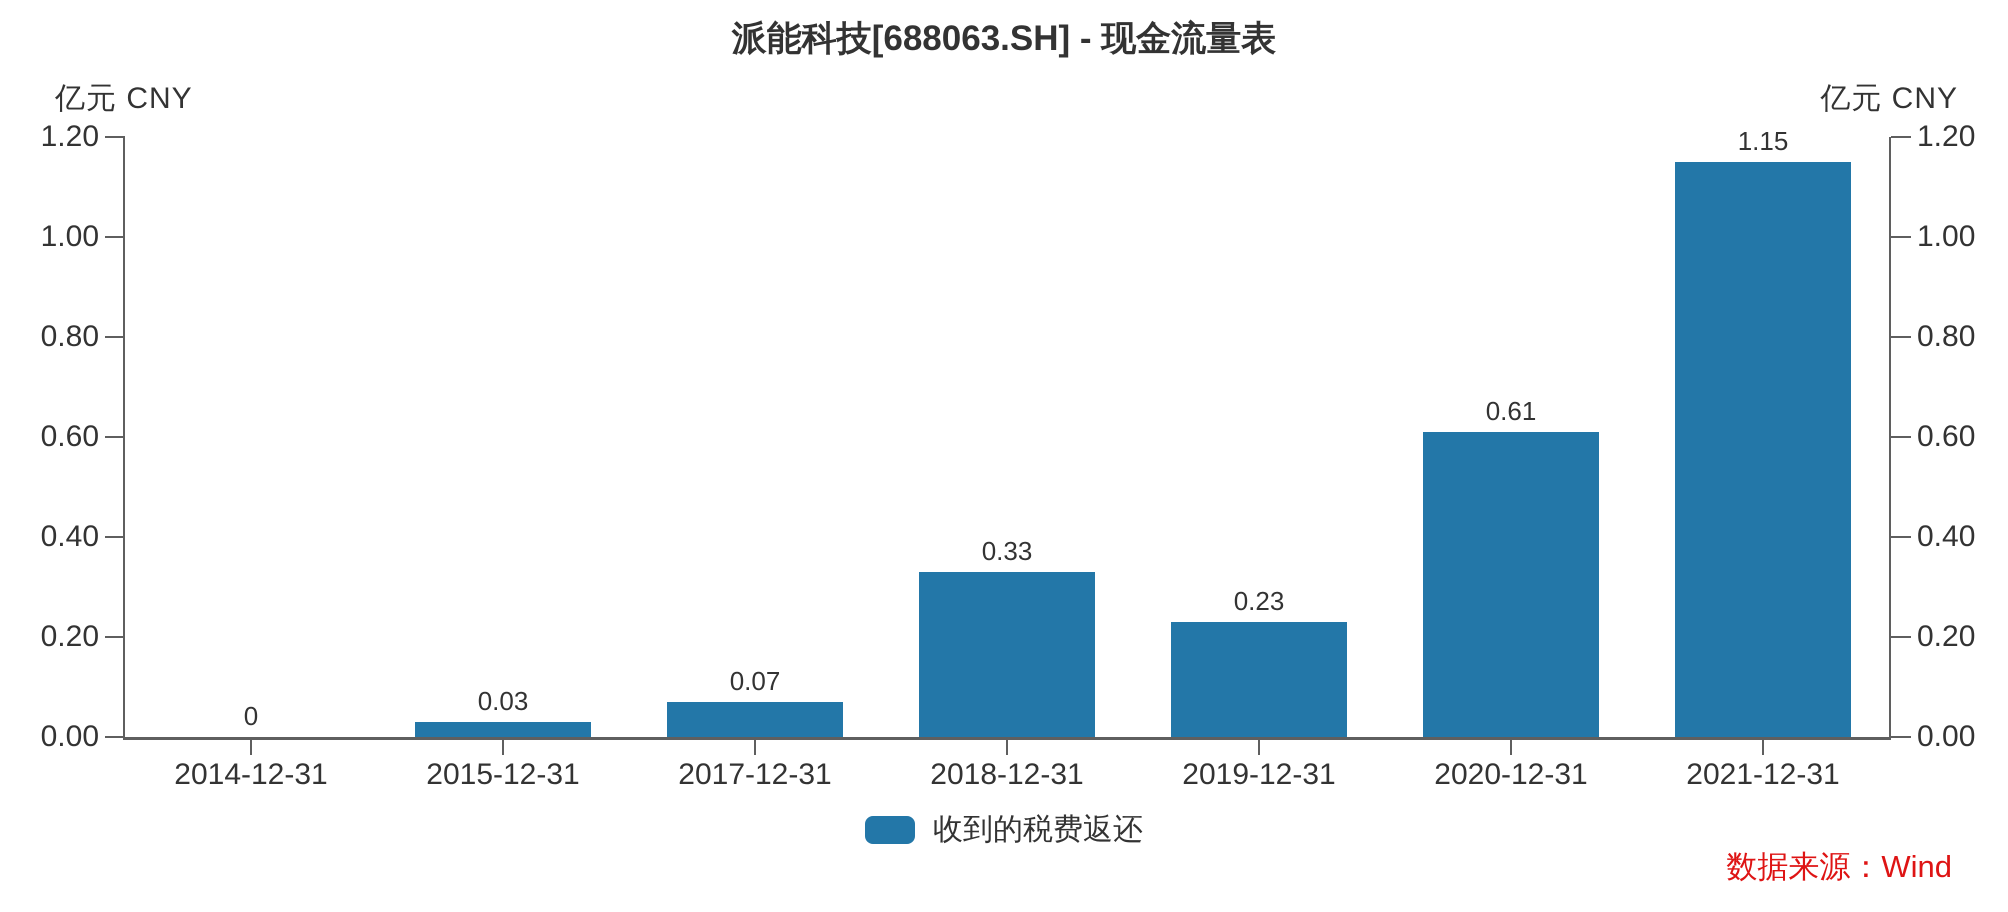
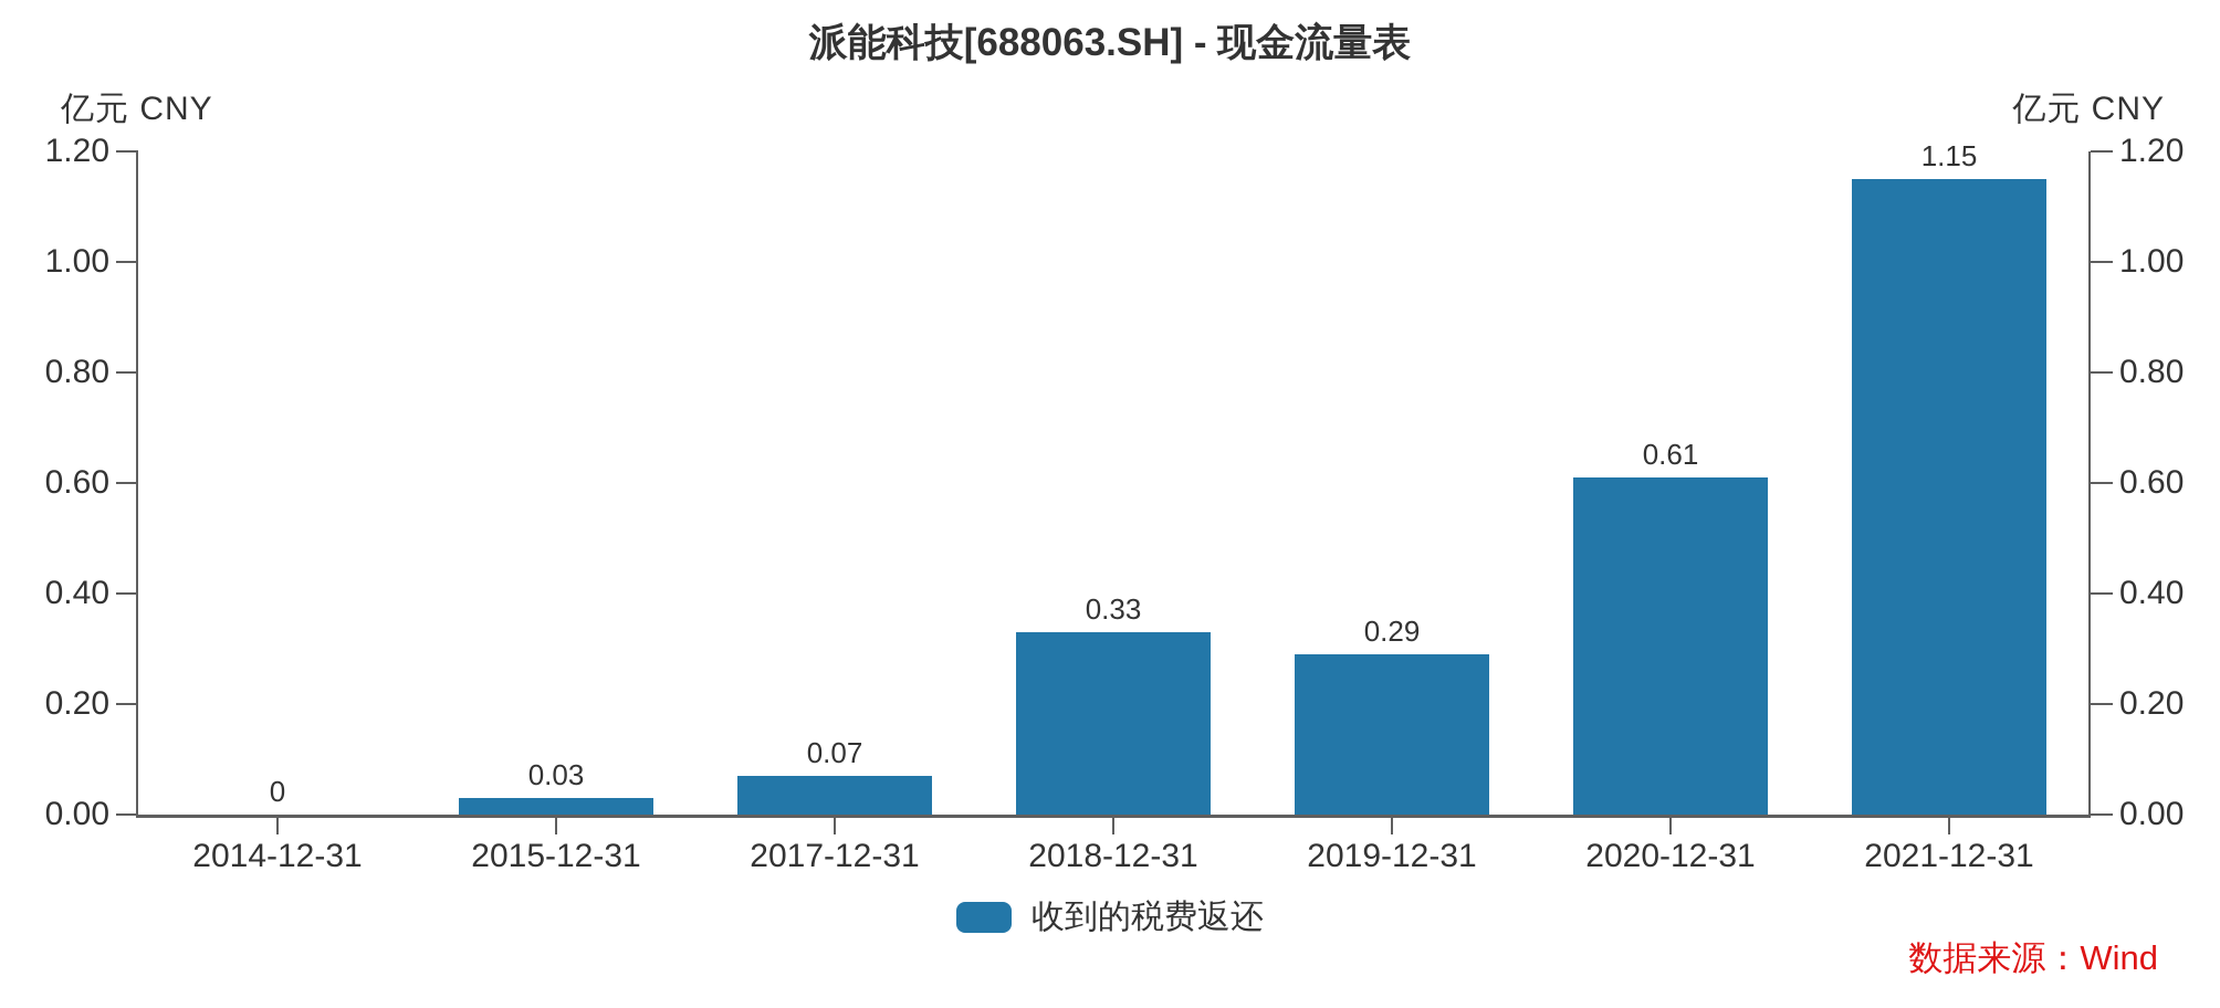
2019-12-31: 0.23 -> 0.29
